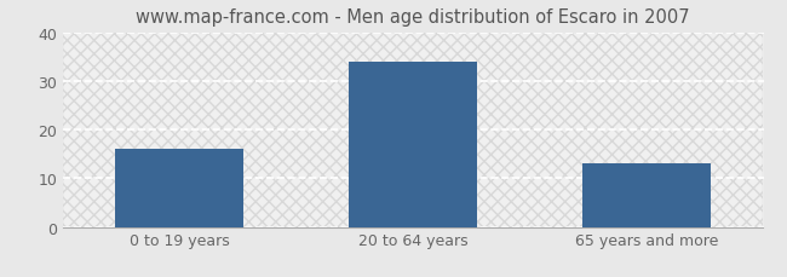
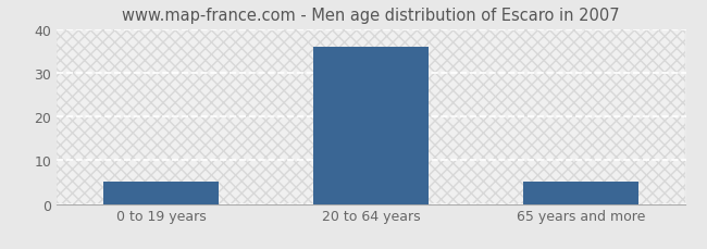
0 to 19 years: 16 -> 5
20 to 64 years: 34 -> 36
65 years and more: 13 -> 5
